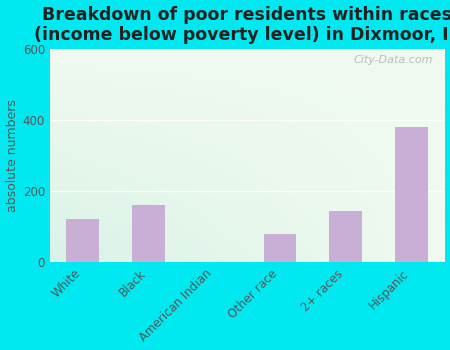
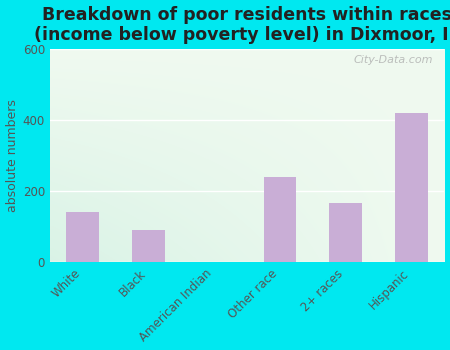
White: 120 -> 140
Black: 160 -> 90
Other race: 80 -> 240
2+ races: 145 -> 165
Hispanic: 380 -> 420
